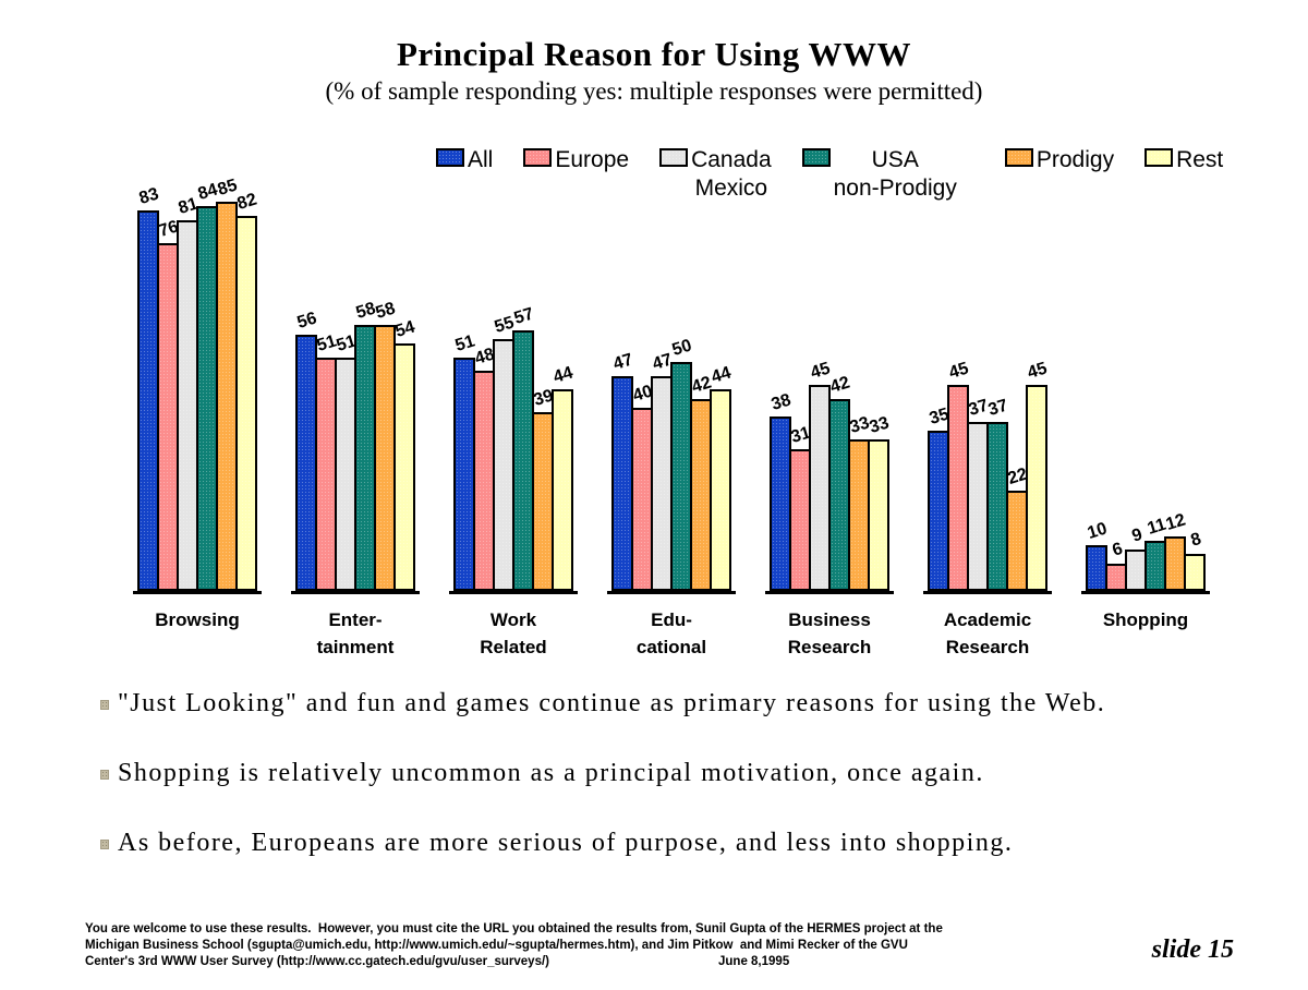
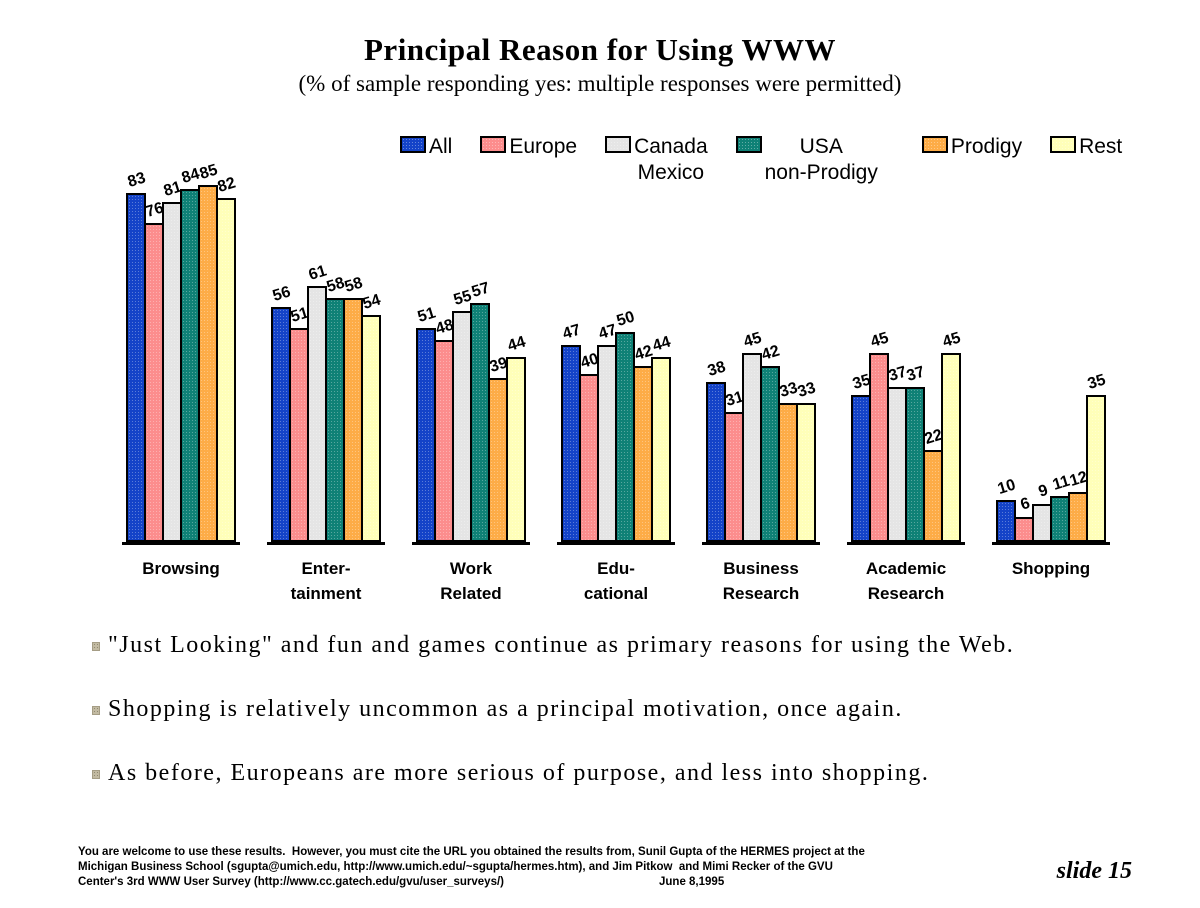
Canada Mexico/Enter-tainment: 51 -> 61
Rest/Shopping: 8 -> 35
